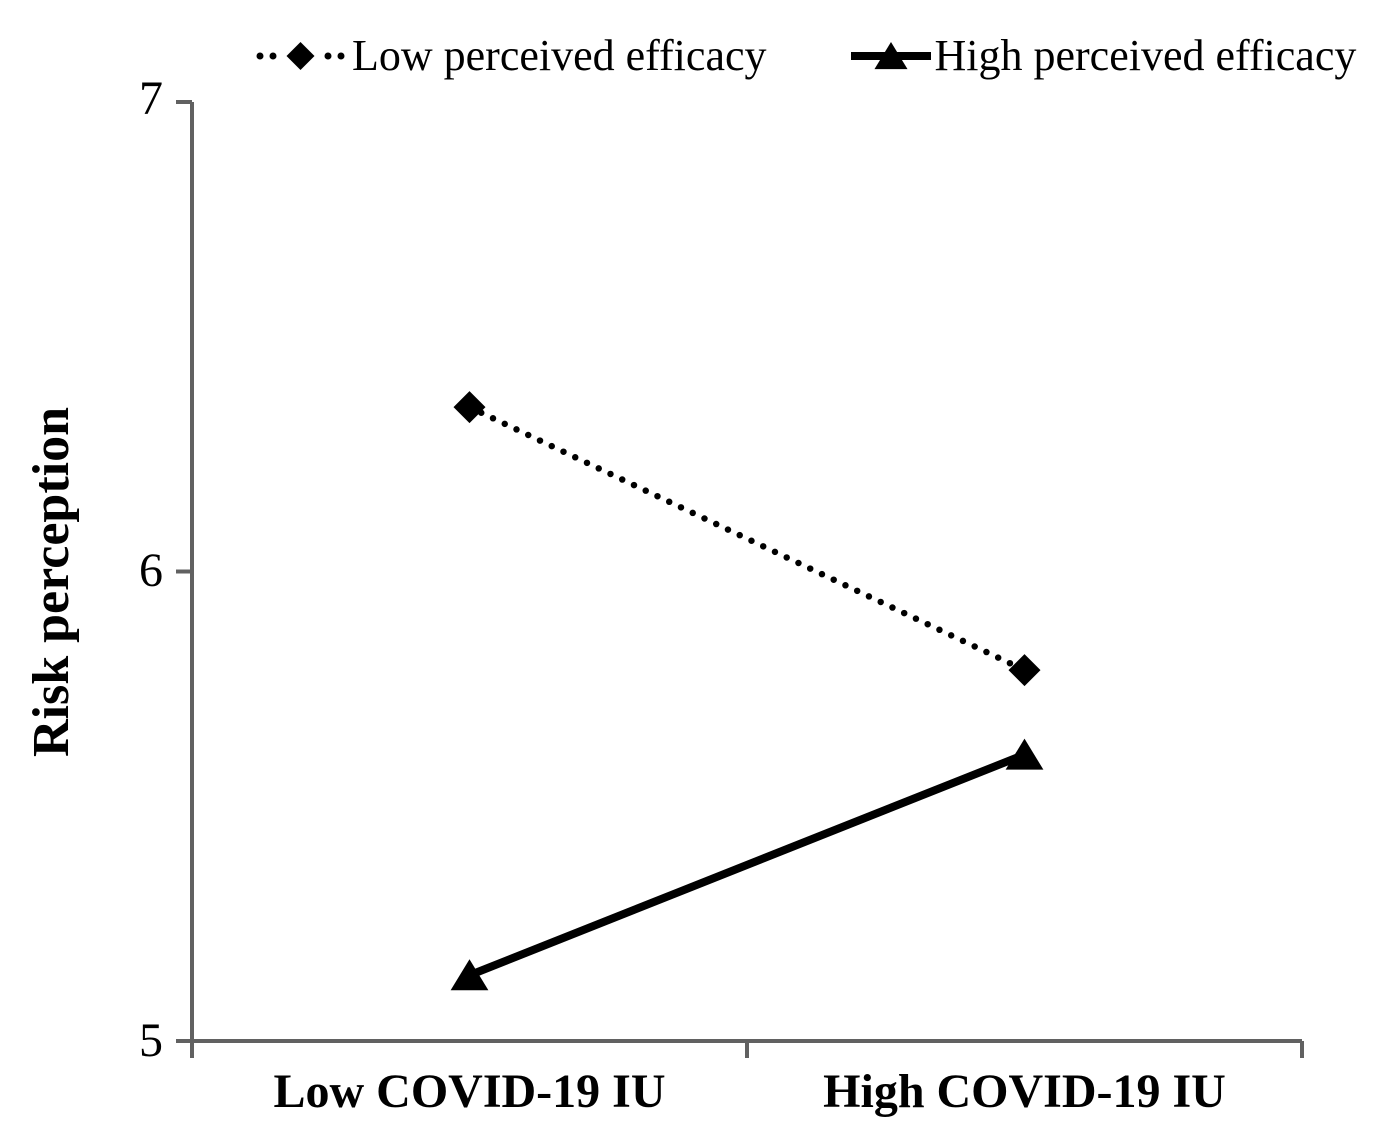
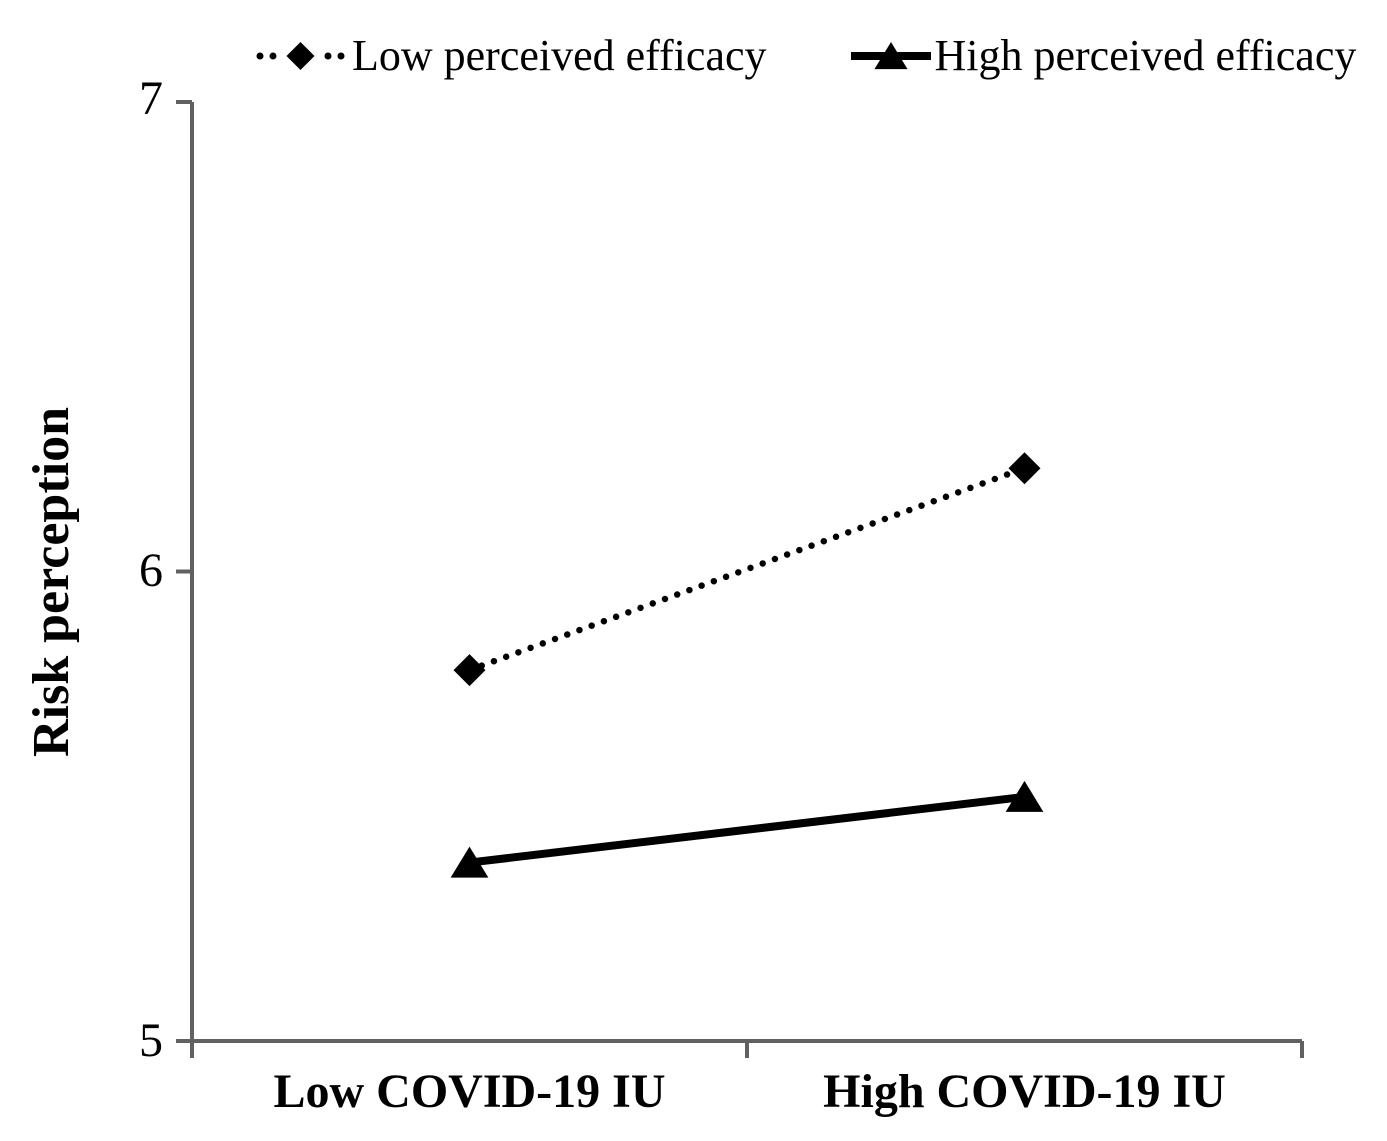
Low perceived efficacy/Low COVID-19 IU: 6.35 -> 5.79
High perceived efficacy/Low COVID-19 IU: 5.14 -> 5.38
Low perceived efficacy/High COVID-19 IU: 5.79 -> 6.22
High perceived efficacy/High COVID-19 IU: 5.61 -> 5.52
